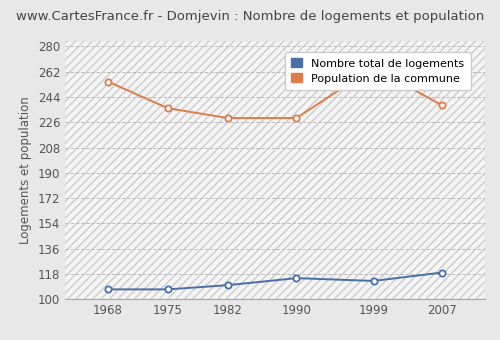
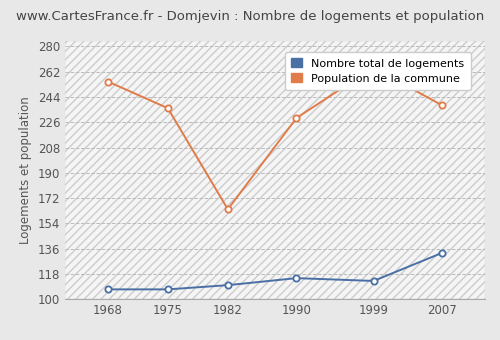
Population de la commune/1982: 229 -> 164
Nombre total de logements/2007: 119 -> 133
